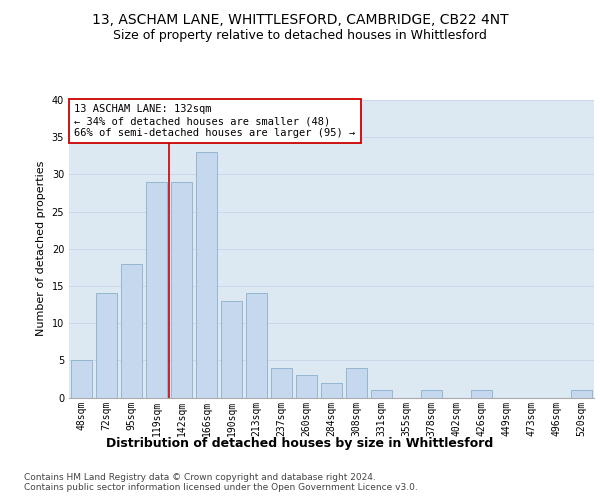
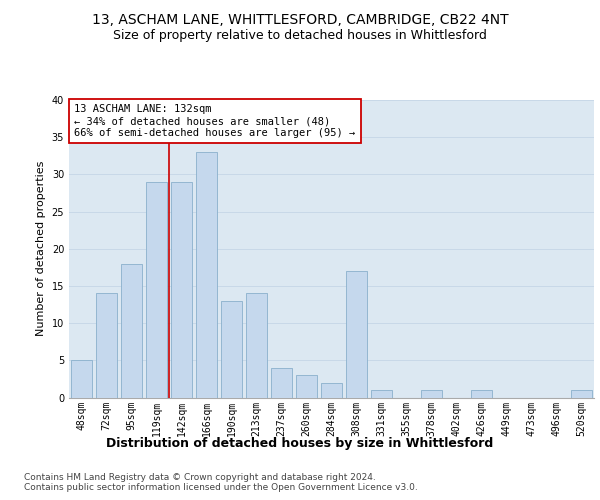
308sqm: 4 -> 17
